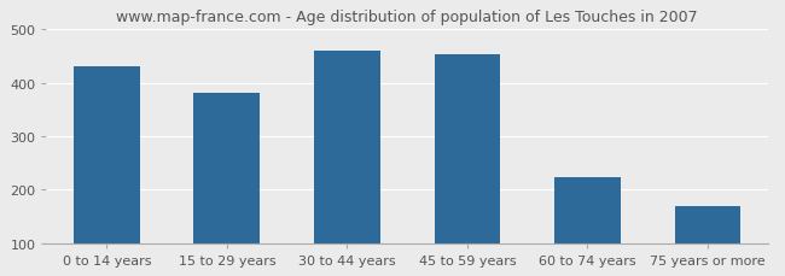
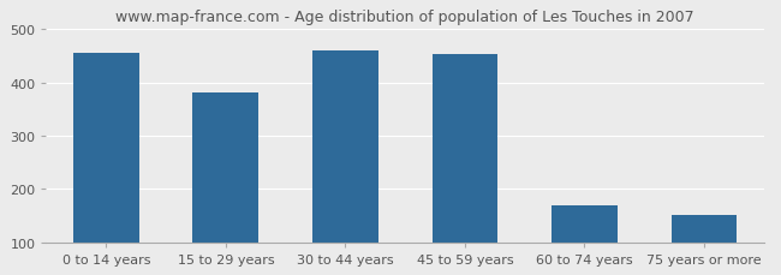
0 to 14 years: 430 -> 455
60 to 74 years: 223 -> 170
75 years or more: 168 -> 150
